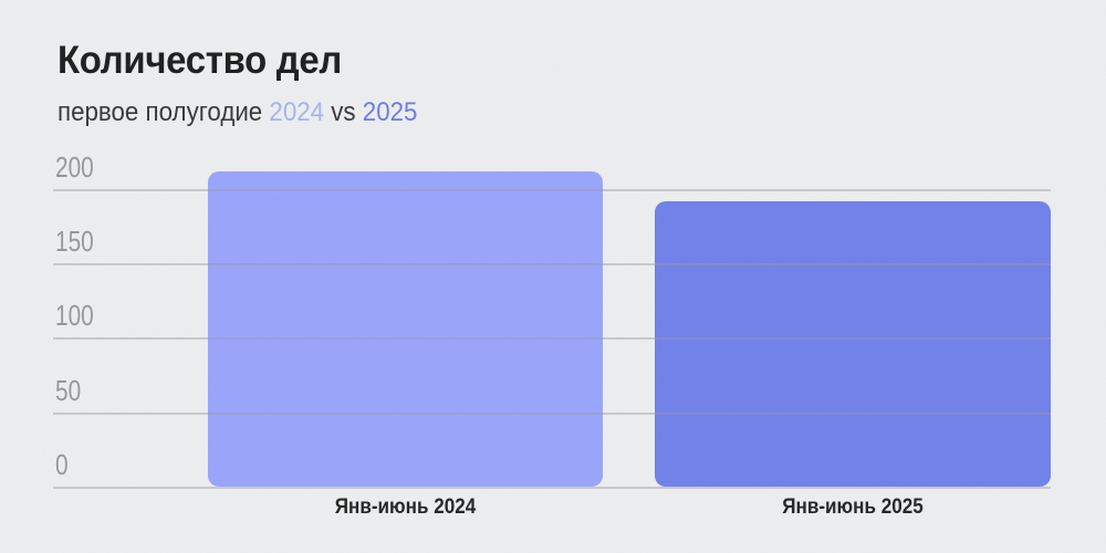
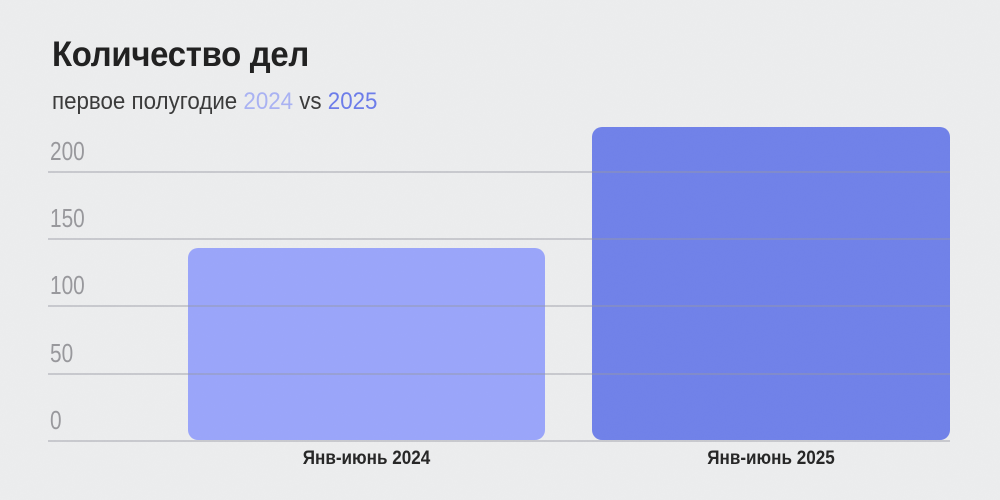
Янв-июнь 2024: 212 -> 143
Янв-июнь 2025: 192 -> 233
